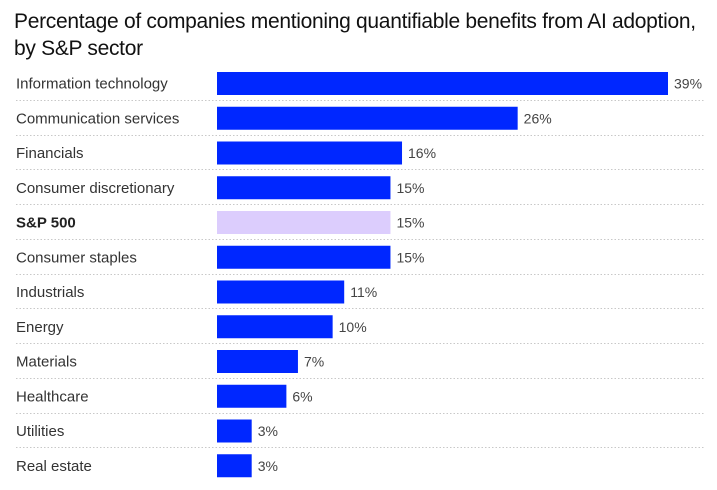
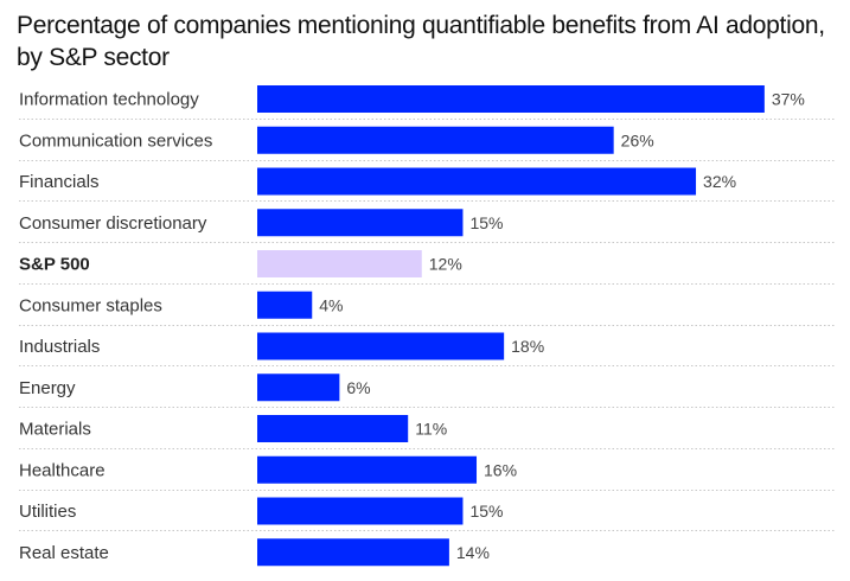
Information technology: 39% -> 37%
Financials: 16% -> 32%
S&P 500: 15% -> 12%
Consumer staples: 15% -> 4%
Industrials: 11% -> 18%
Energy: 10% -> 6%
Materials: 7% -> 11%
Healthcare: 6% -> 16%
Utilities: 3% -> 15%
Real estate: 3% -> 14%
